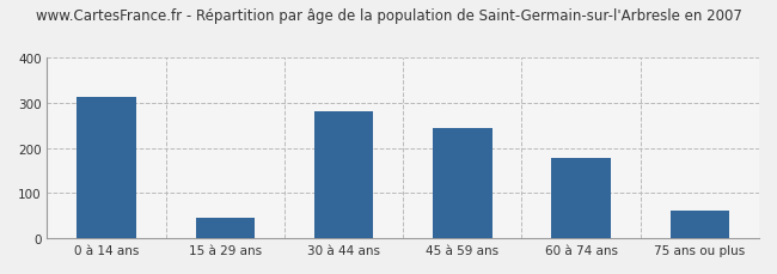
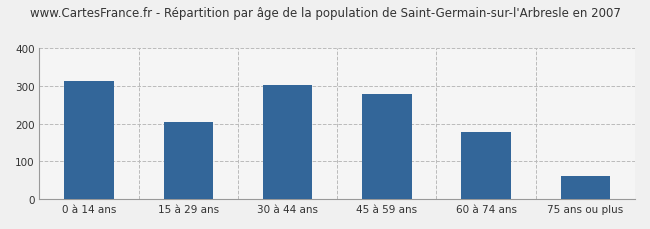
15 à 29 ans: 45 -> 205
30 à 44 ans: 280 -> 303
45 à 59 ans: 245 -> 277
